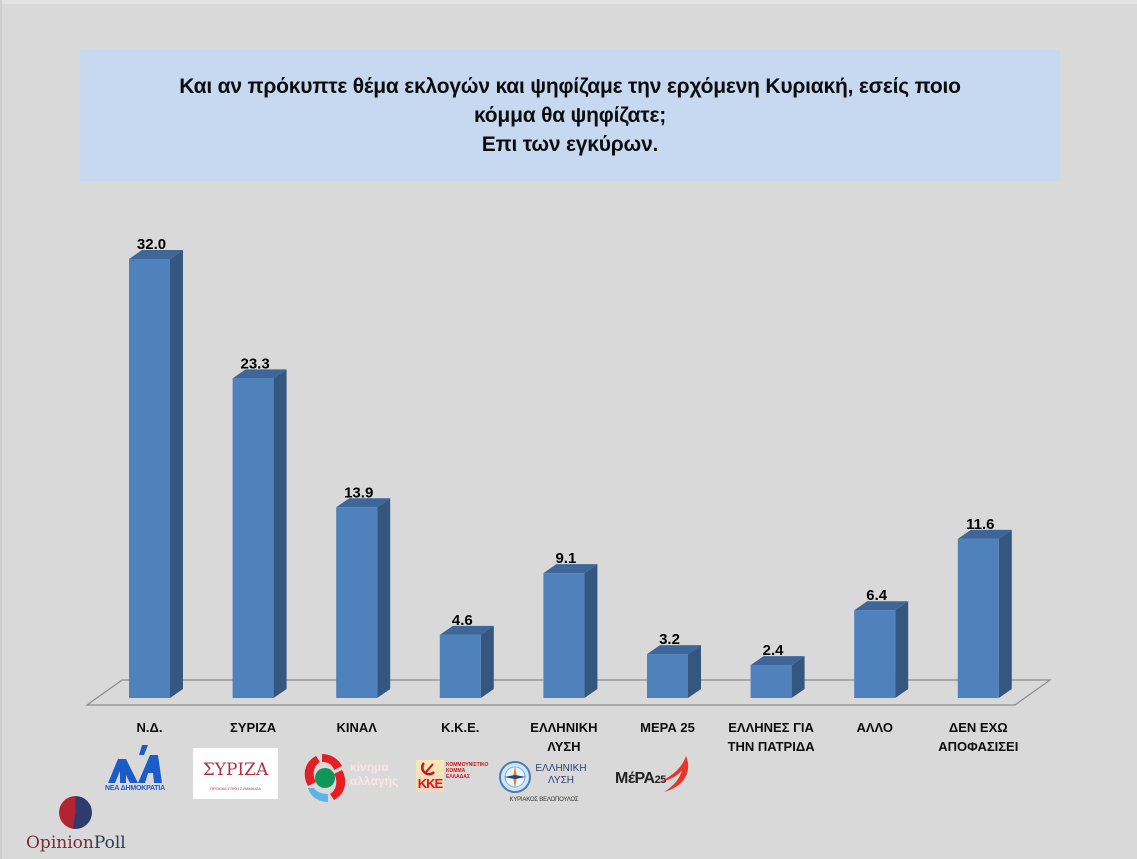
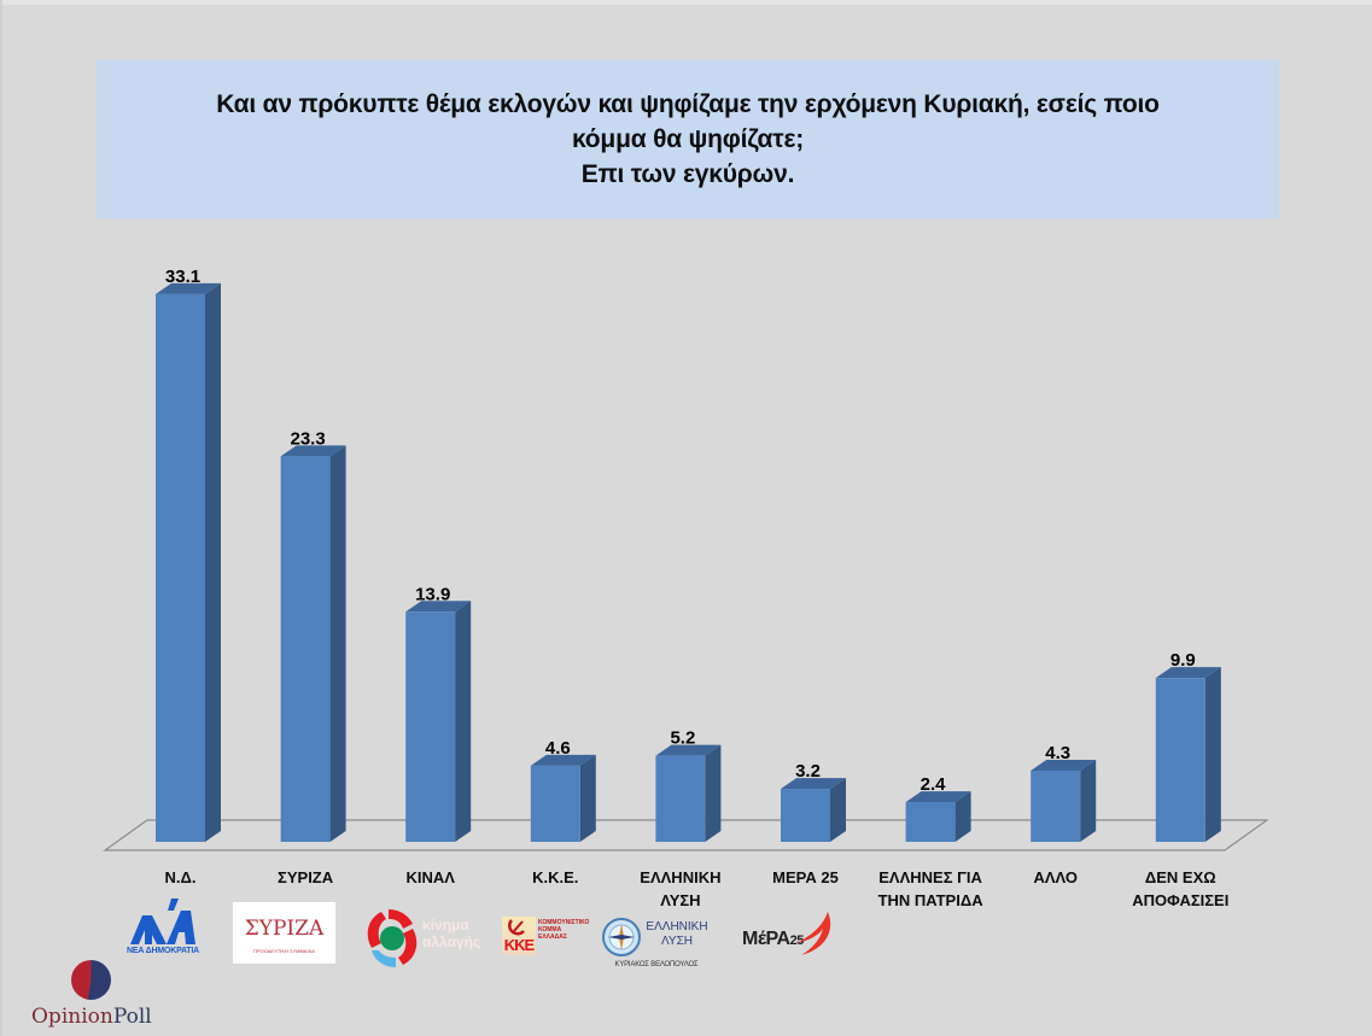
Ν.Δ.: 32.0 -> 33.1
ΕΛΛΗΝΙΚΗ ΛΥΣΗ: 9.1 -> 5.2
ΑΛΛΟ: 6.4 -> 4.3
ΔΕΝ ΕΧΩ ΑΠΟΦΑΣΙΣΕΙ: 11.6 -> 9.9
